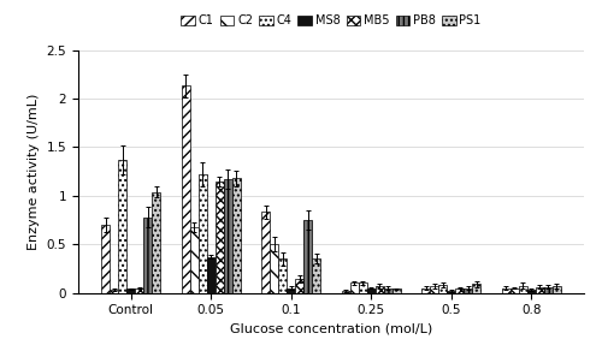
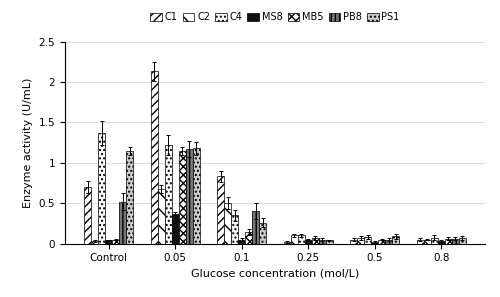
PB8/Control: 0.78 -> 0.52
PS1/Control: 1.04 -> 1.14
PB8/0.1: 0.75 -> 0.40
PS1/0.1: 0.35 -> 0.26
